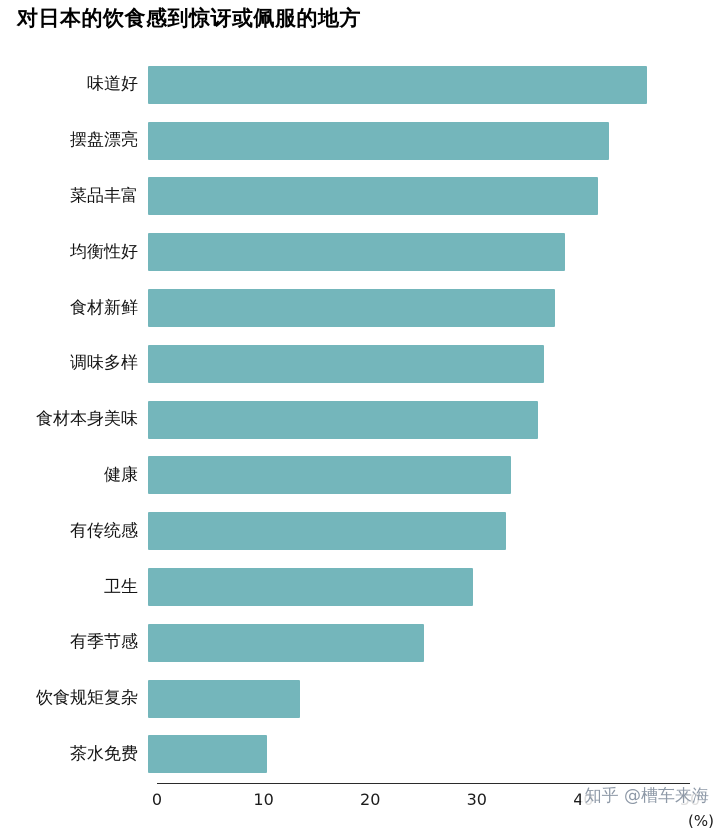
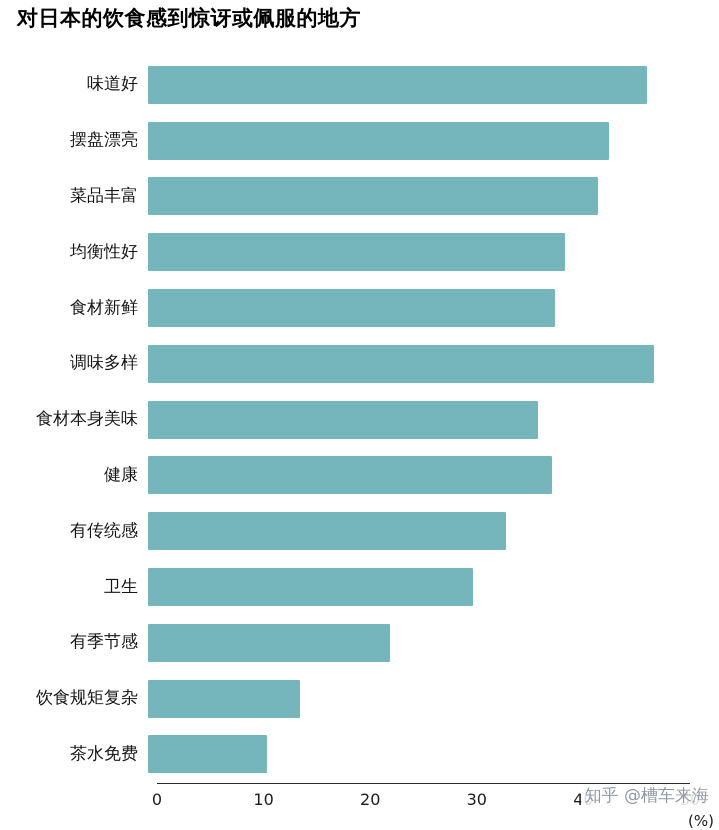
调味多样: 36.5 -> 46.7
健康: 33.5 -> 37.3
有季节感: 25.5 -> 22.3
